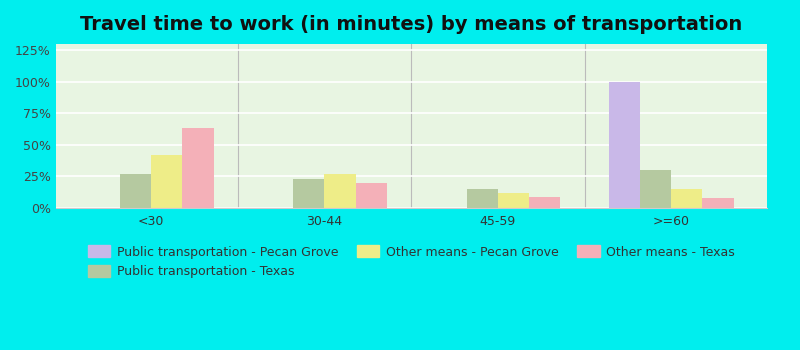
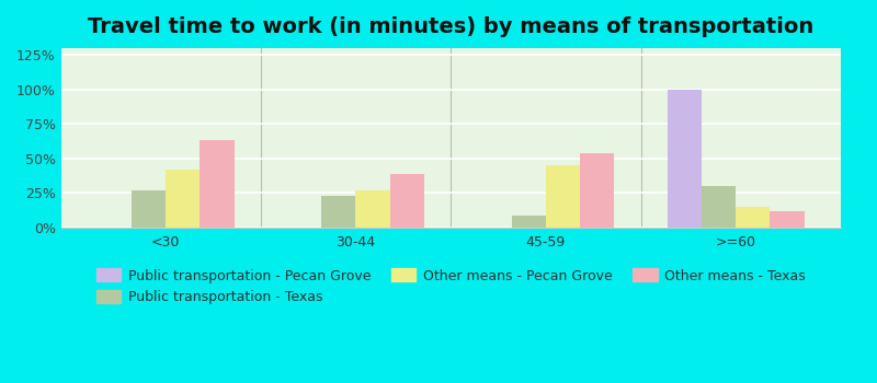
Other means - Texas/30-44: 20% -> 39%
Public transportation - Texas/45-59: 15% -> 9%
Other means - Pecan Grove/45-59: 12% -> 45%
Other means - Texas/45-59: 9% -> 54%
Other means - Texas/>=60: 8% -> 12%
